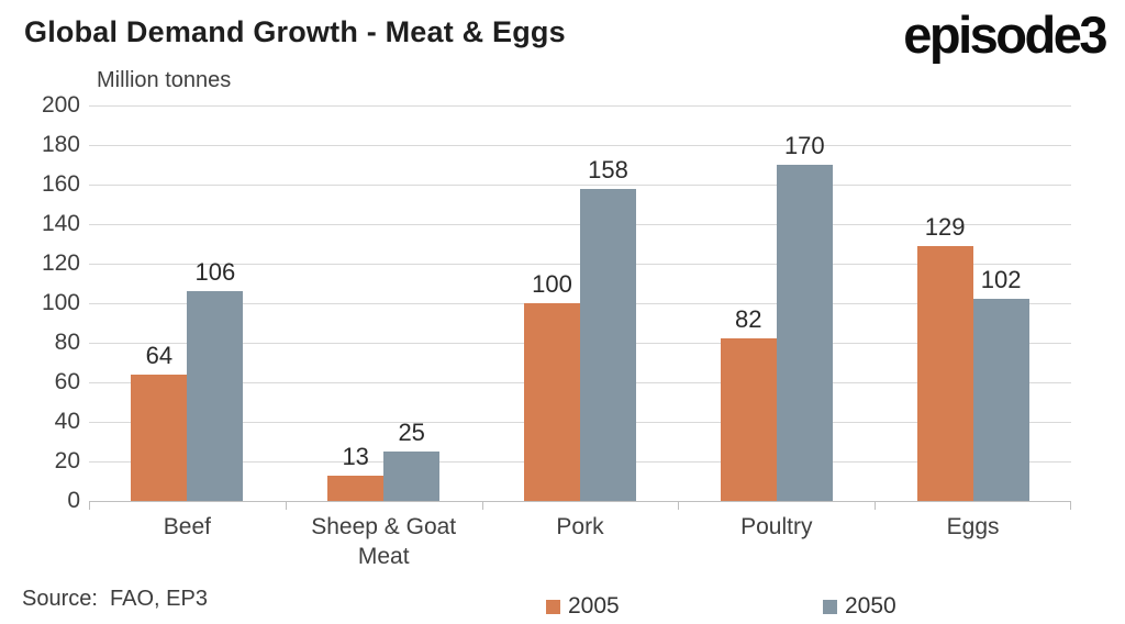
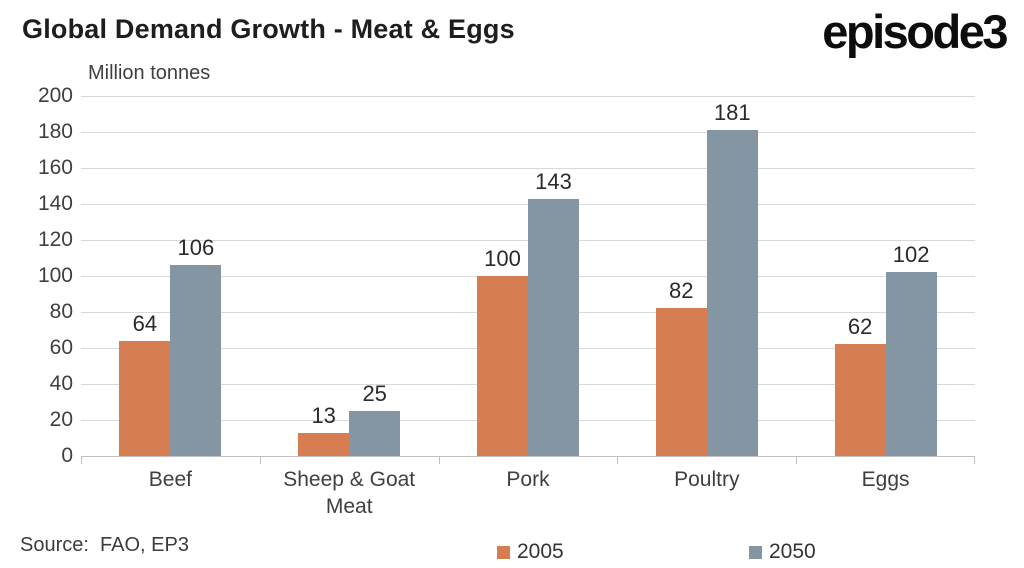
2050/Pork: 158 -> 143
2050/Poultry: 170 -> 181
2005/Eggs: 129 -> 62
